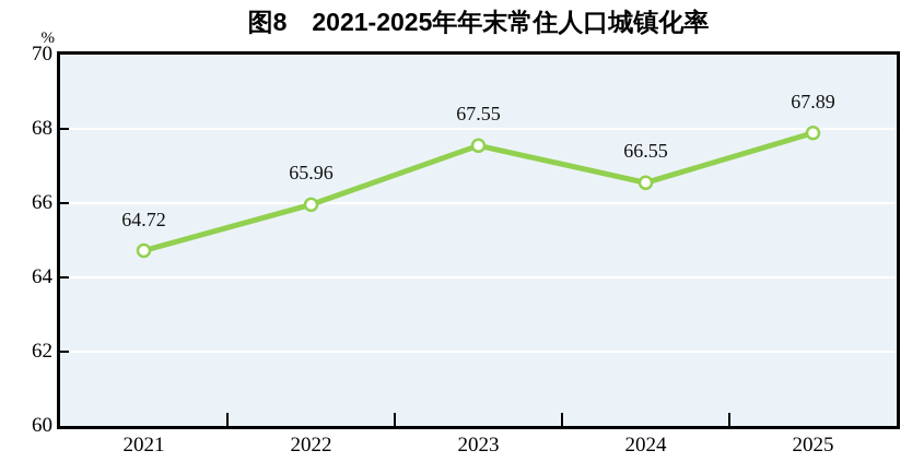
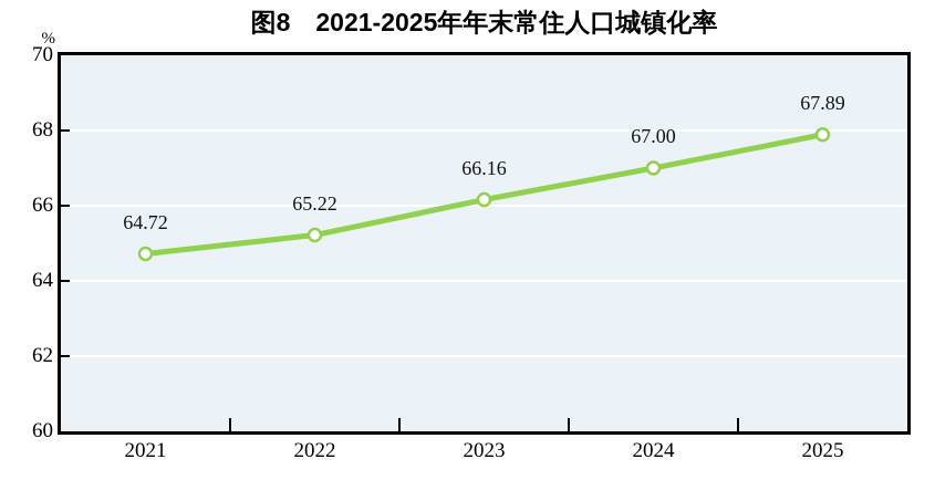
2022: 65.96 -> 65.22
2023: 67.55 -> 66.16
2024: 66.55 -> 67.00
